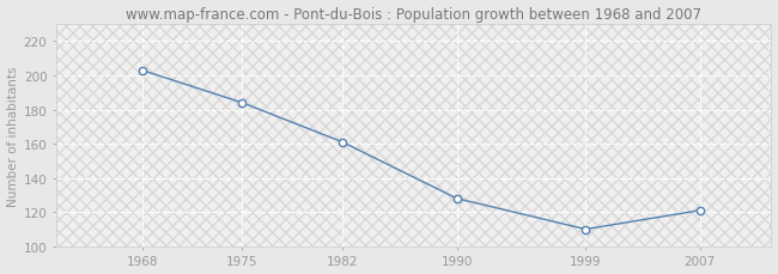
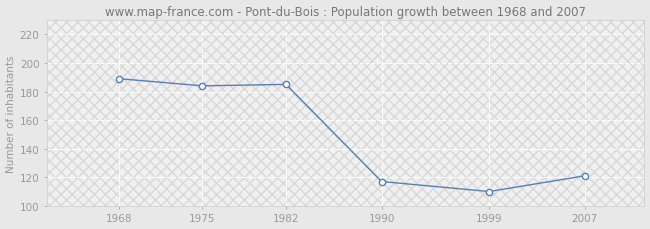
1968: 203 -> 189
1982: 161 -> 185
1990: 128 -> 117
